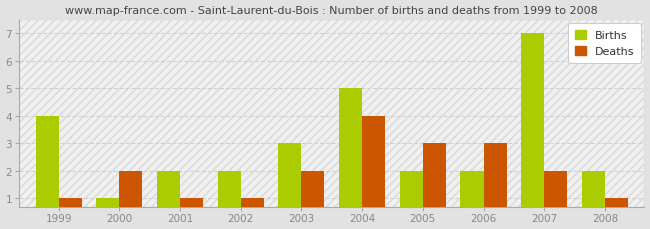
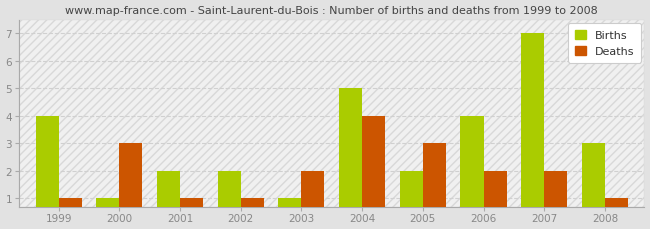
Deaths/2000: 2 -> 3
Births/2003: 3 -> 1
Births/2006: 2 -> 4
Deaths/2006: 3 -> 2
Births/2008: 2 -> 3
